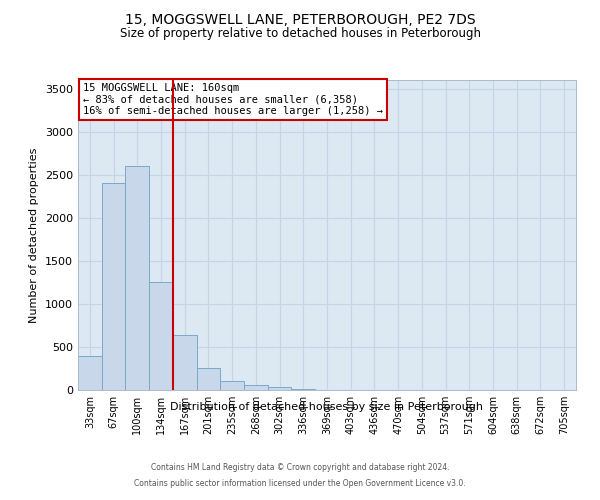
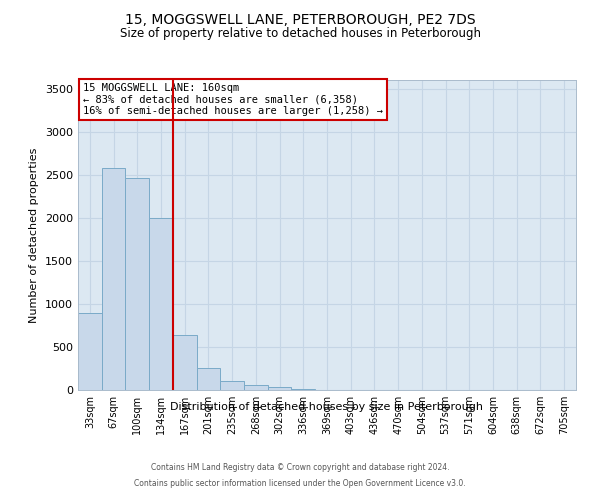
33sqm: 390 -> 900
67sqm: 2400 -> 2580
100sqm: 2600 -> 2460
134sqm: 1250 -> 2000
